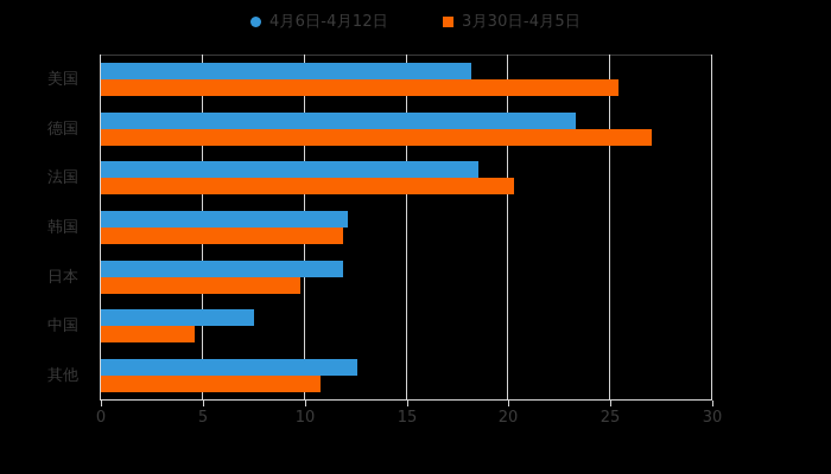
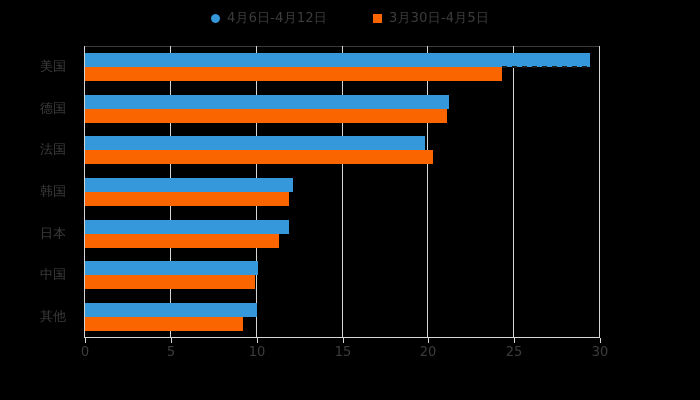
4月6日-4月12日/美国: 18.2 -> 29.4
3月30日-4月5日/美国: 25.4 -> 24.3
4月6日-4月12日/德国: 23.3 -> 21.2
3月30日-4月5日/德国: 27.0 -> 21.1
4月6日-4月12日/法国: 18.5 -> 19.8
3月30日-4月5日/日本: 9.8 -> 11.3
4月6日-4月12日/中国: 7.5 -> 10.1
3月30日-4月5日/中国: 4.6 -> 9.9
4月6日-4月12日/其他: 12.6 -> 10.0
3月30日-4月5日/其他: 10.8 -> 9.2
